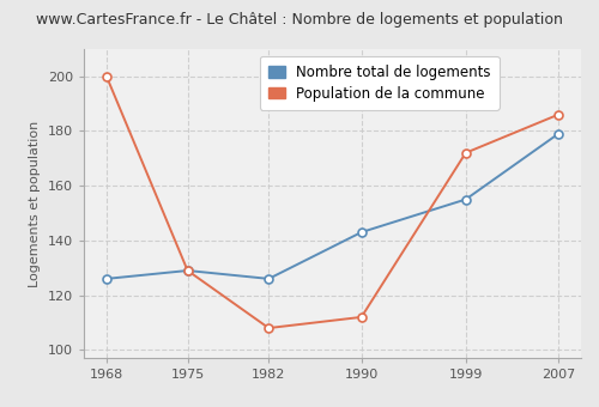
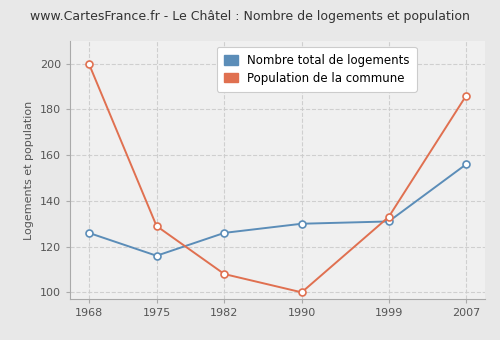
Nombre total de logements/1975: 129 -> 116
Nombre total de logements/1990: 143 -> 130
Population de la commune/1990: 112 -> 100
Nombre total de logements/1999: 155 -> 131
Population de la commune/1999: 172 -> 133
Nombre total de logements/2007: 179 -> 156
